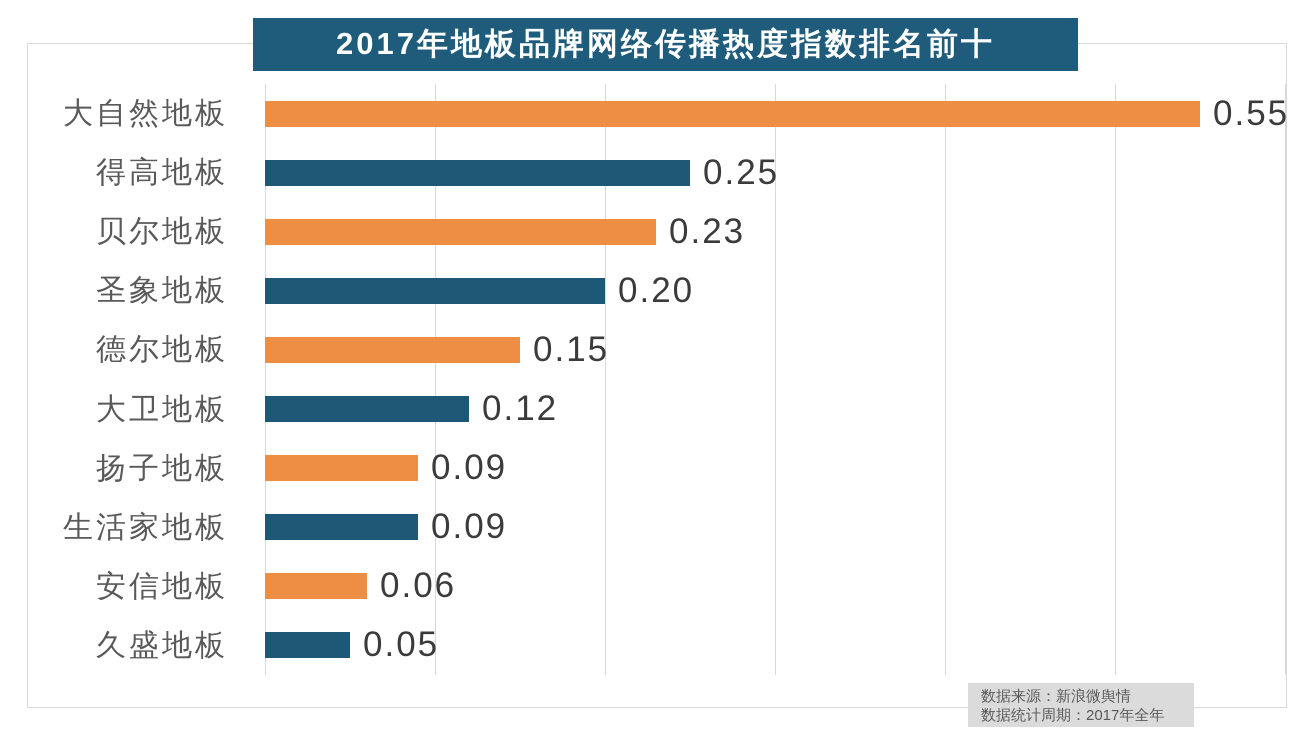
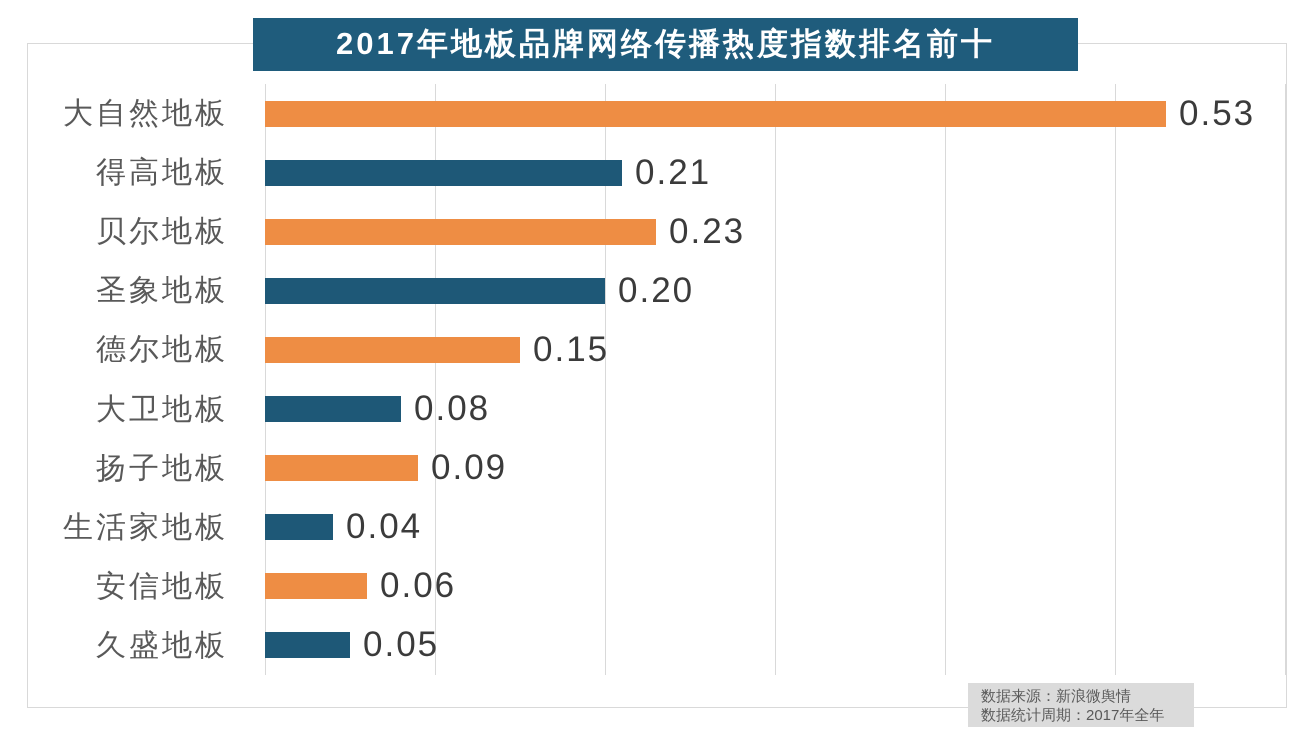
大自然地板: 0.55 -> 0.53
得高地板: 0.25 -> 0.21
大卫地板: 0.12 -> 0.08
生活家地板: 0.09 -> 0.04
